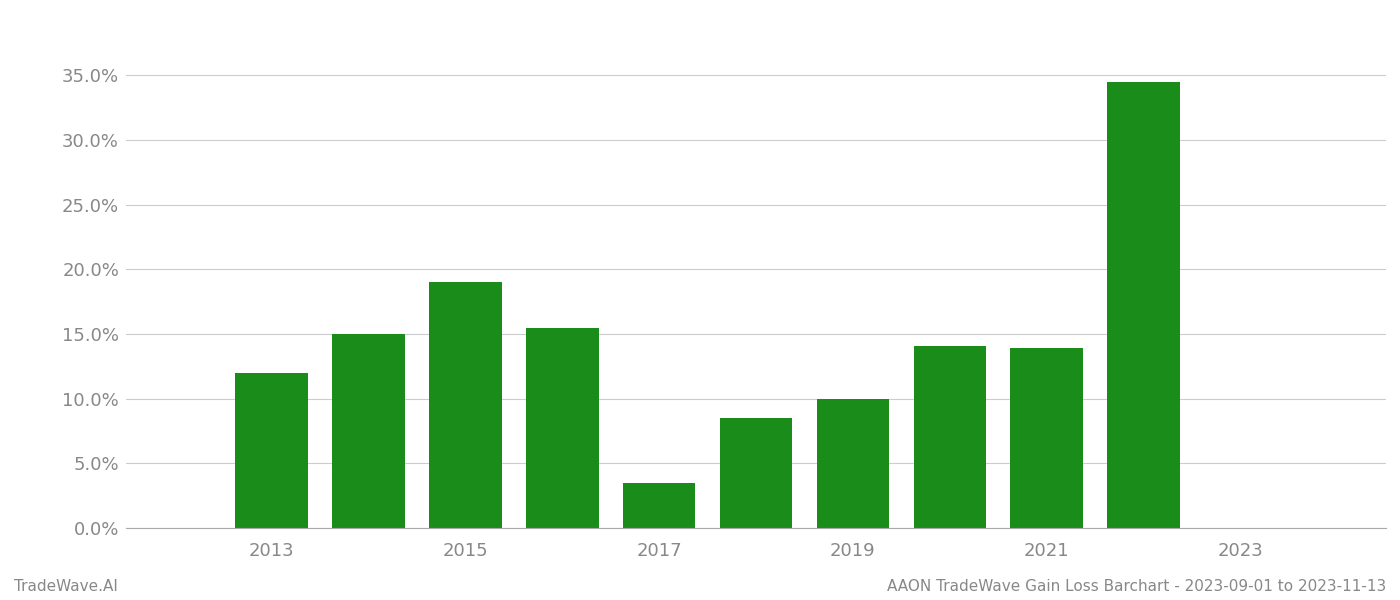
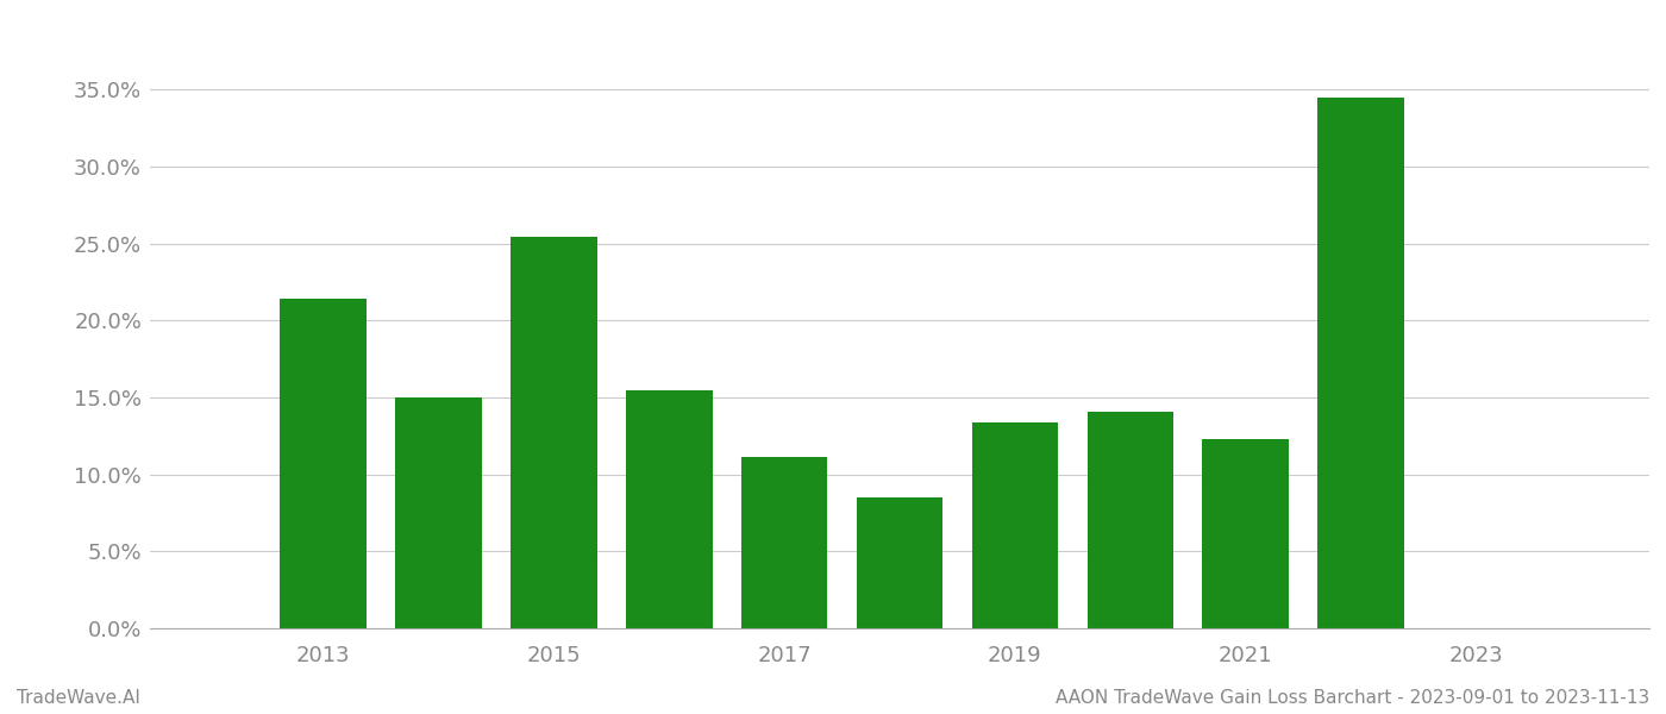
2013: 12.0% -> 21.4%
2015: 19.0% -> 25.4%
2017: 3.5% -> 11.1%
2019: 10.0% -> 13.4%
2021: 13.9% -> 12.3%
